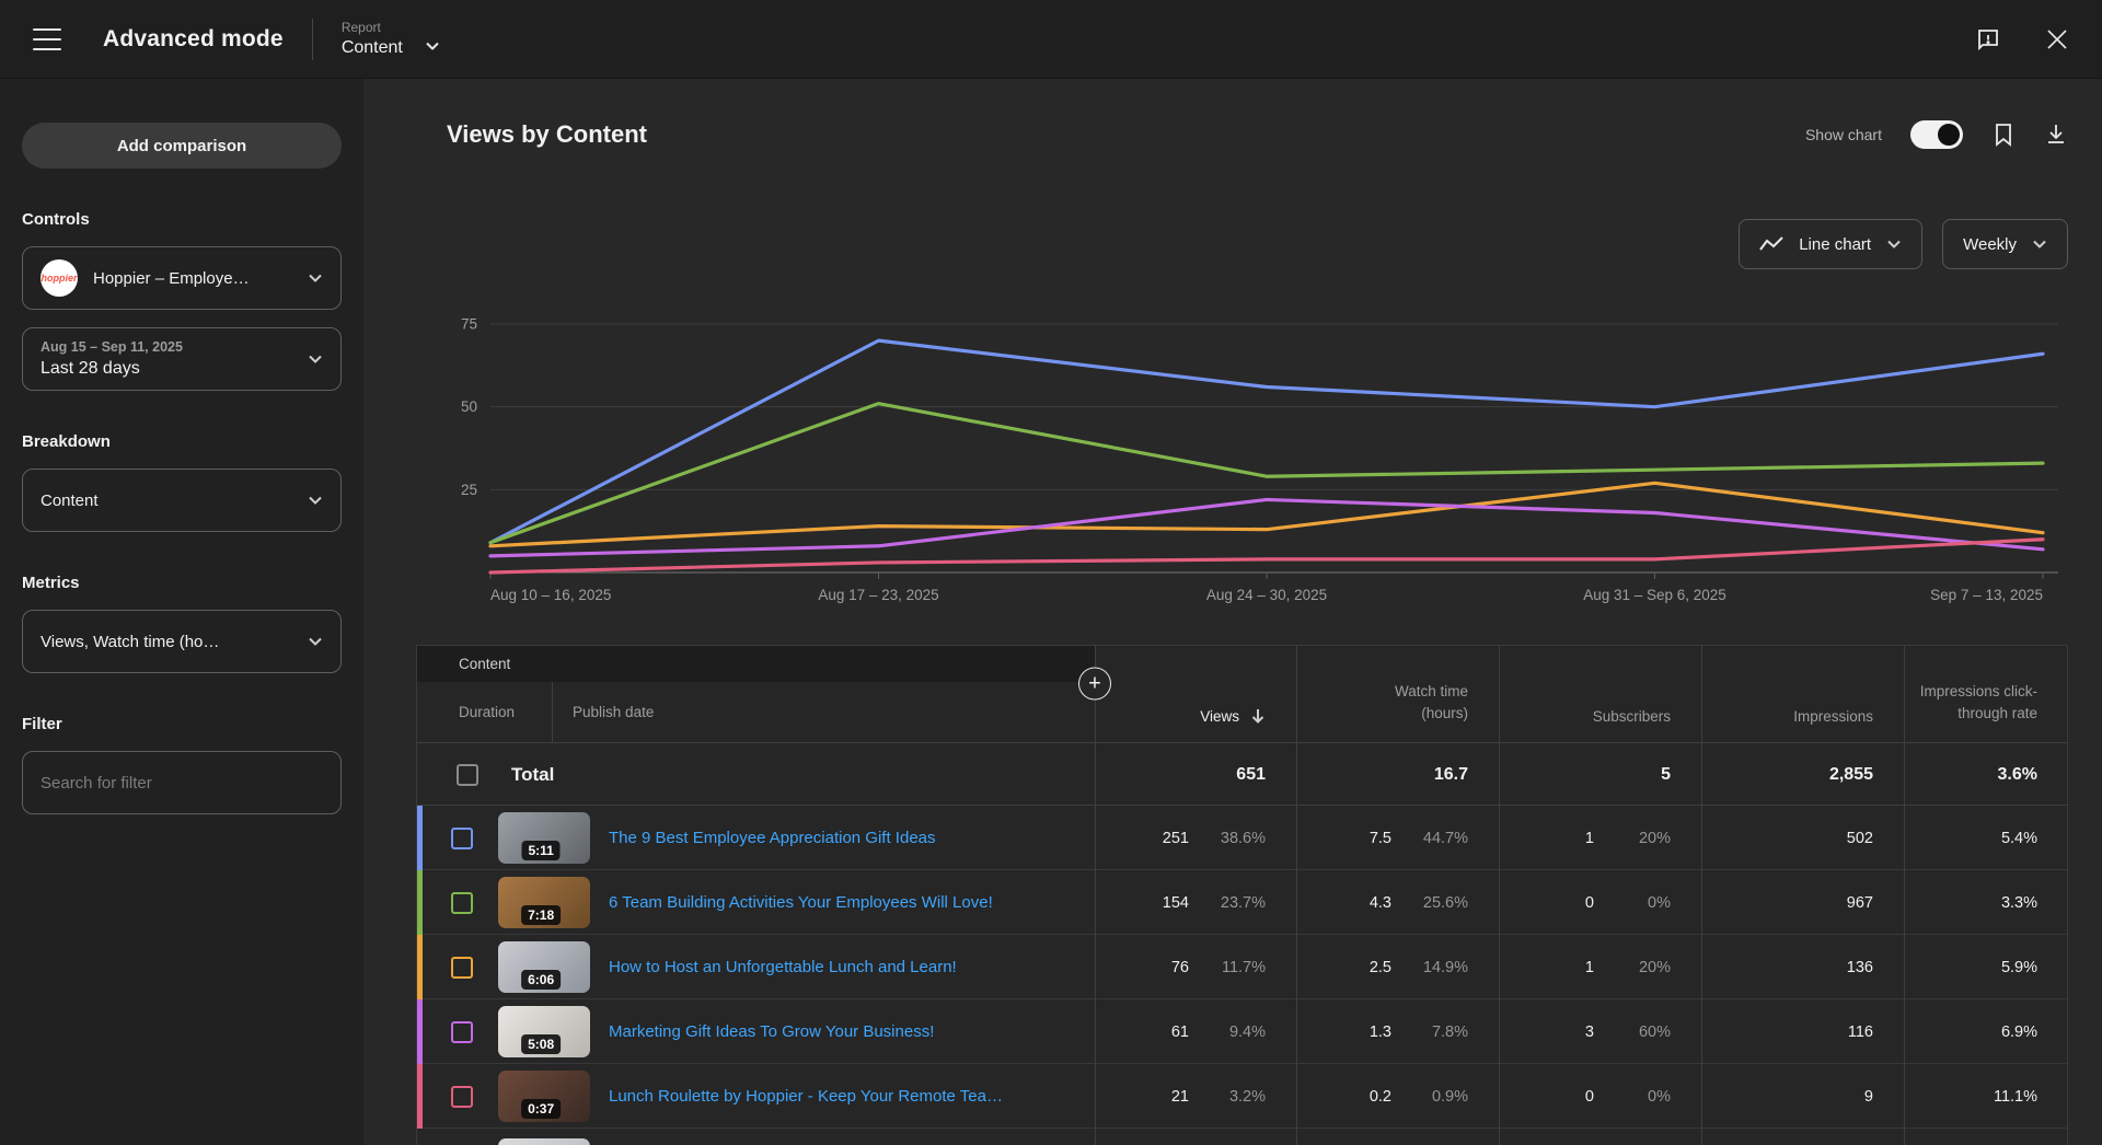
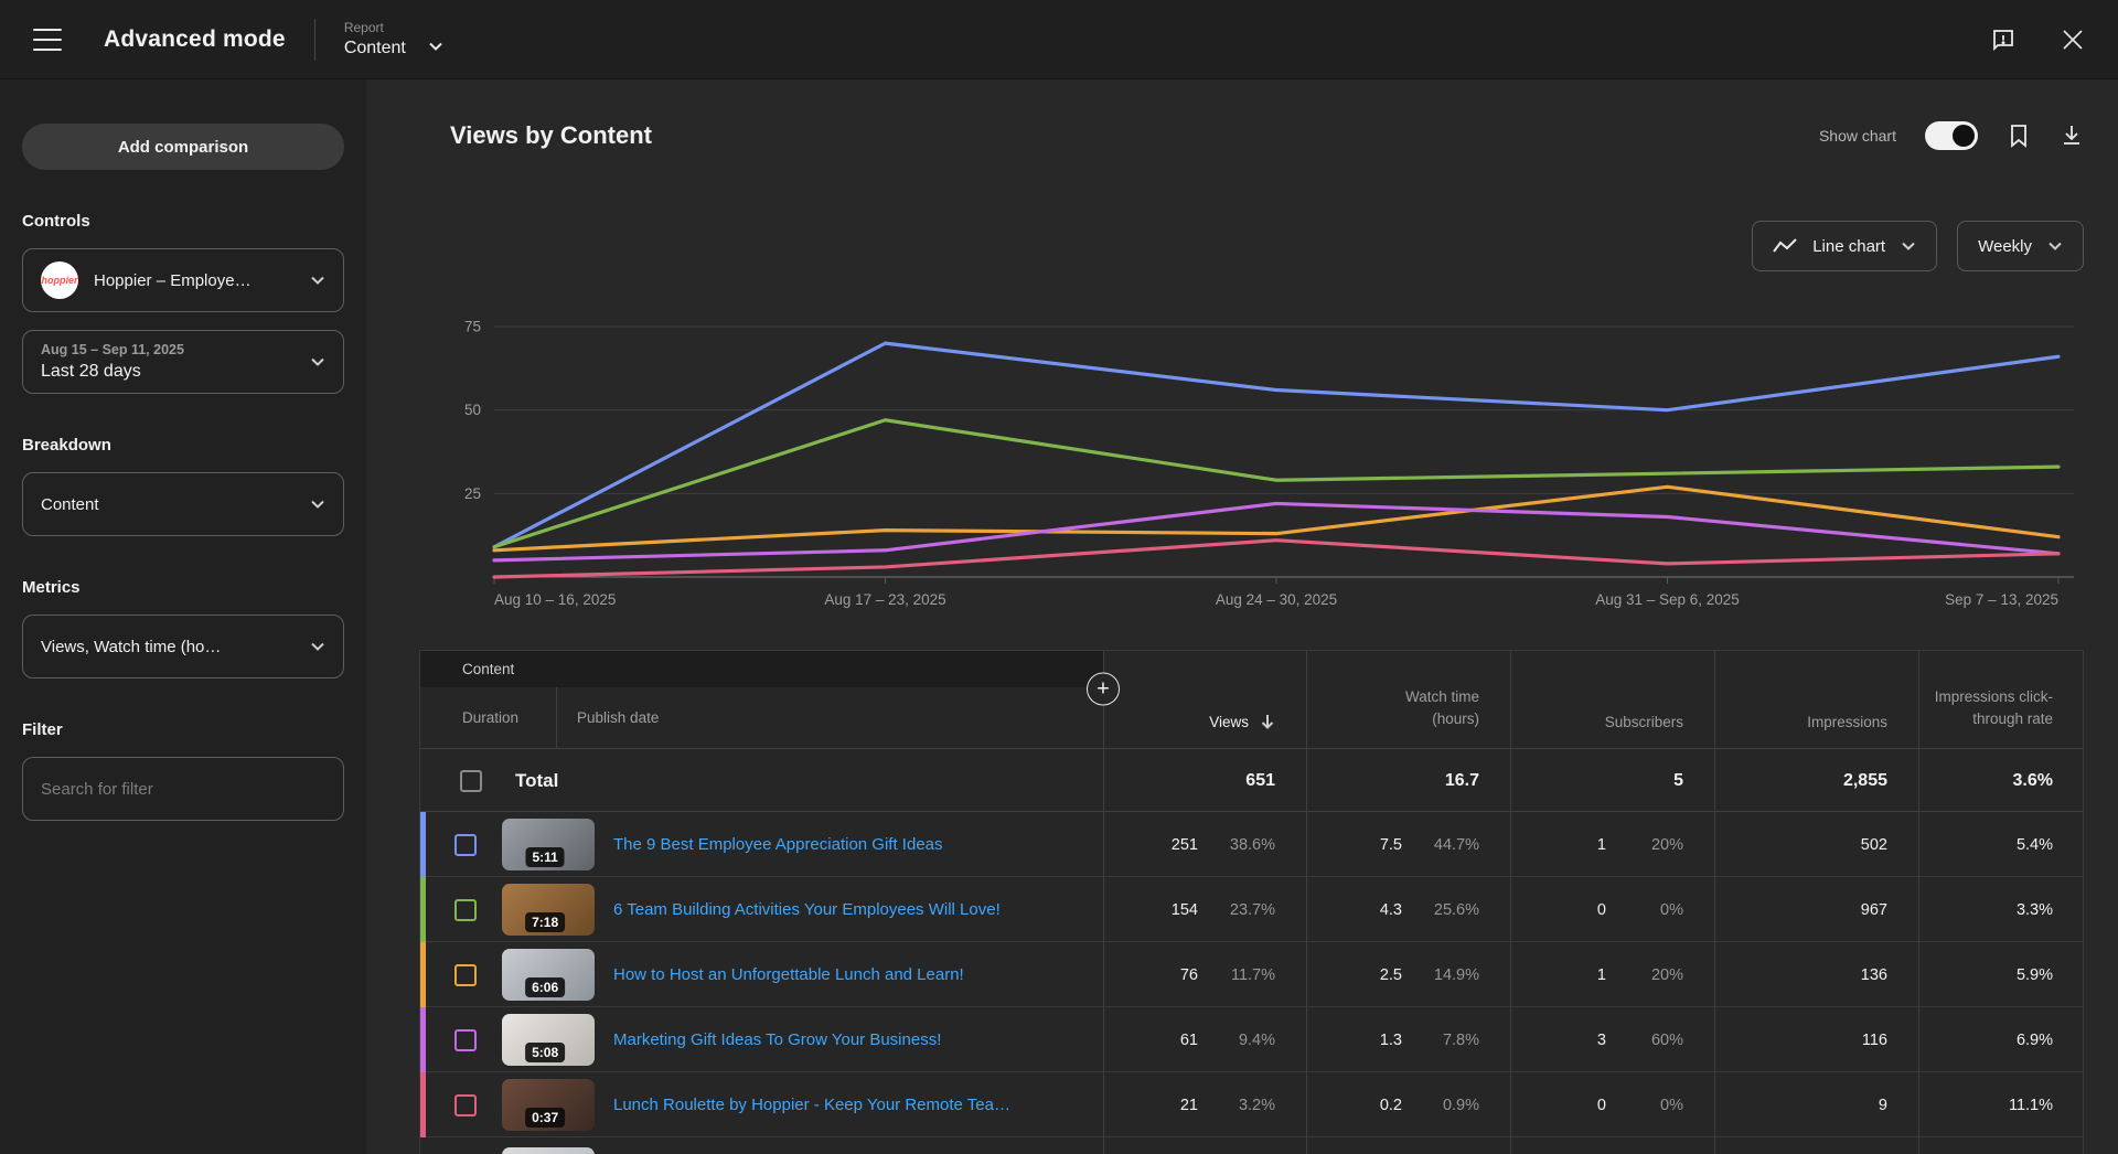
6 Team Building Activities Your Employees Will Love!/Aug 17 – 23, 2025: 51 -> 47
Lunch Roulette by Hoppier - Keep Your Remote Team C…/Aug 24 – 30, 2025: 4 -> 11
Lunch Roulette by Hoppier - Keep Your Remote Team C…/Sep 7 – 13, 2025: 10 -> 7
